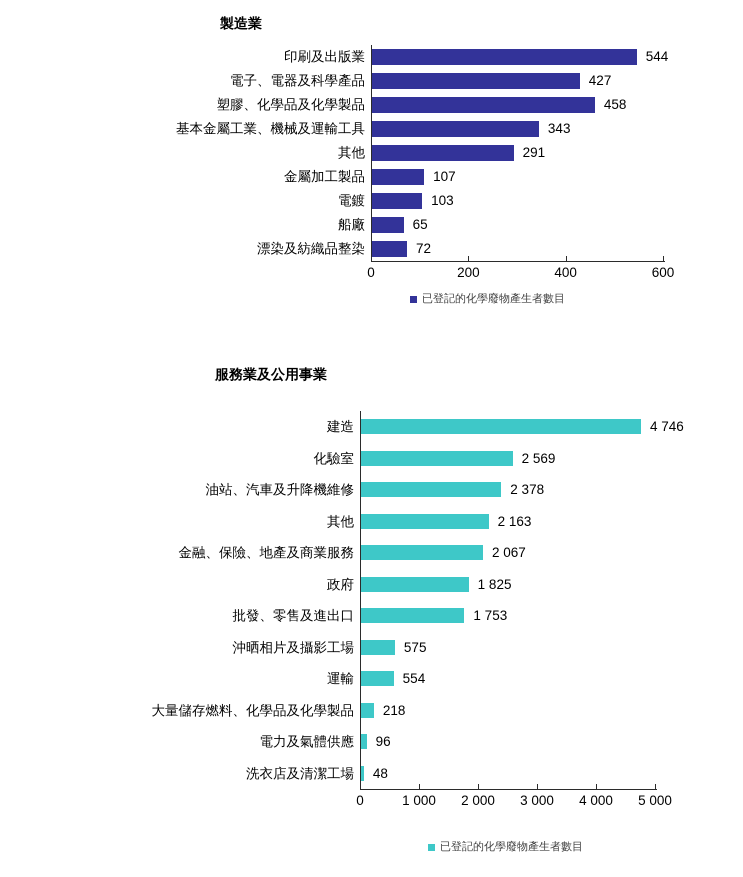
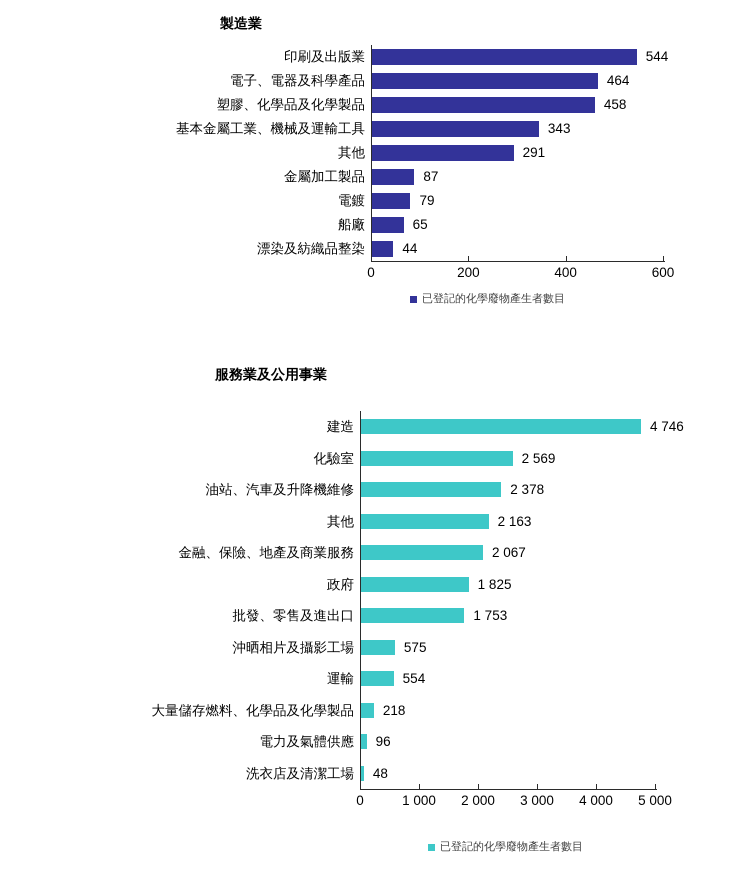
製造業/電子、電器及科學產品: 427 -> 464
製造業/金屬加工製品: 107 -> 87
製造業/電鍍: 103 -> 79
製造業/漂染及紡織品整染: 72 -> 44
